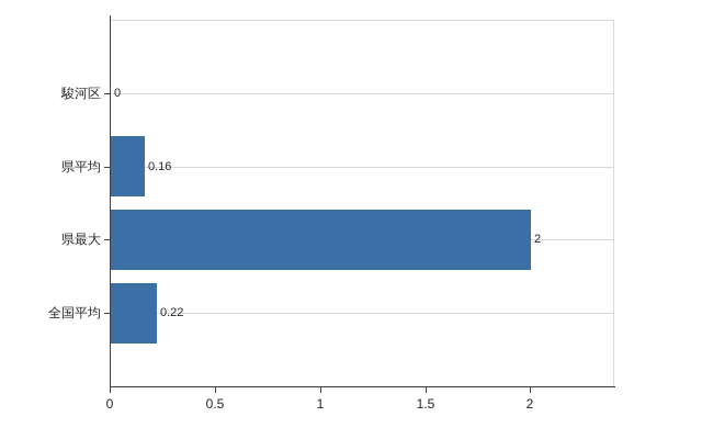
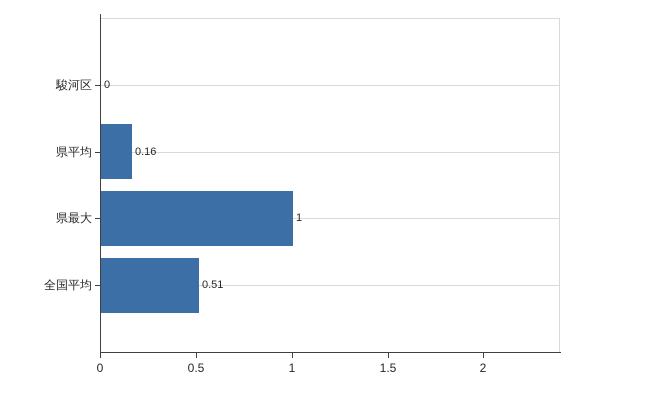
県最大: 2 -> 1
全国平均: 0.22 -> 0.51
